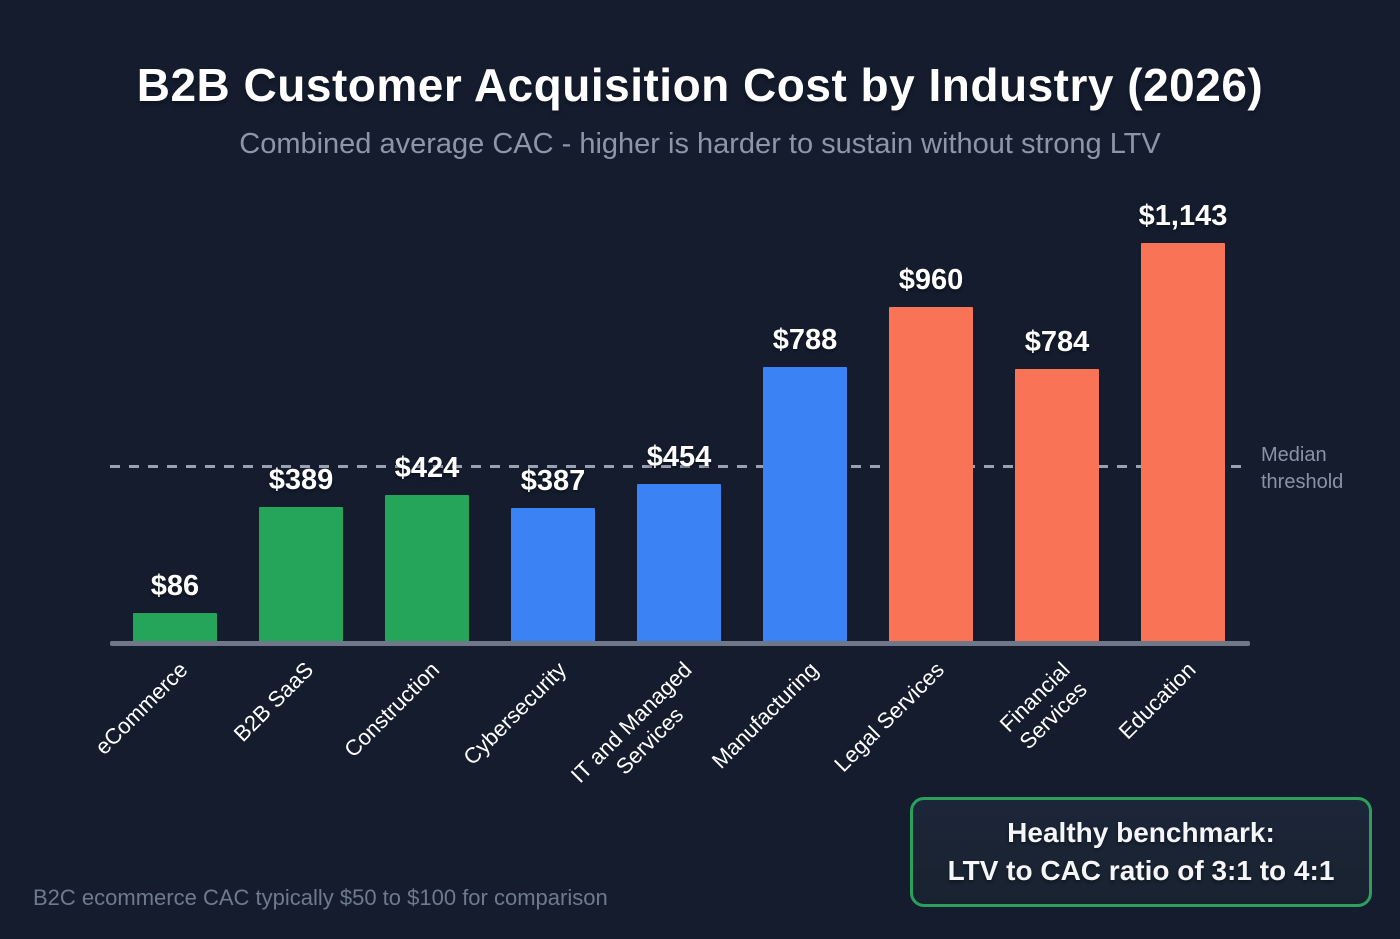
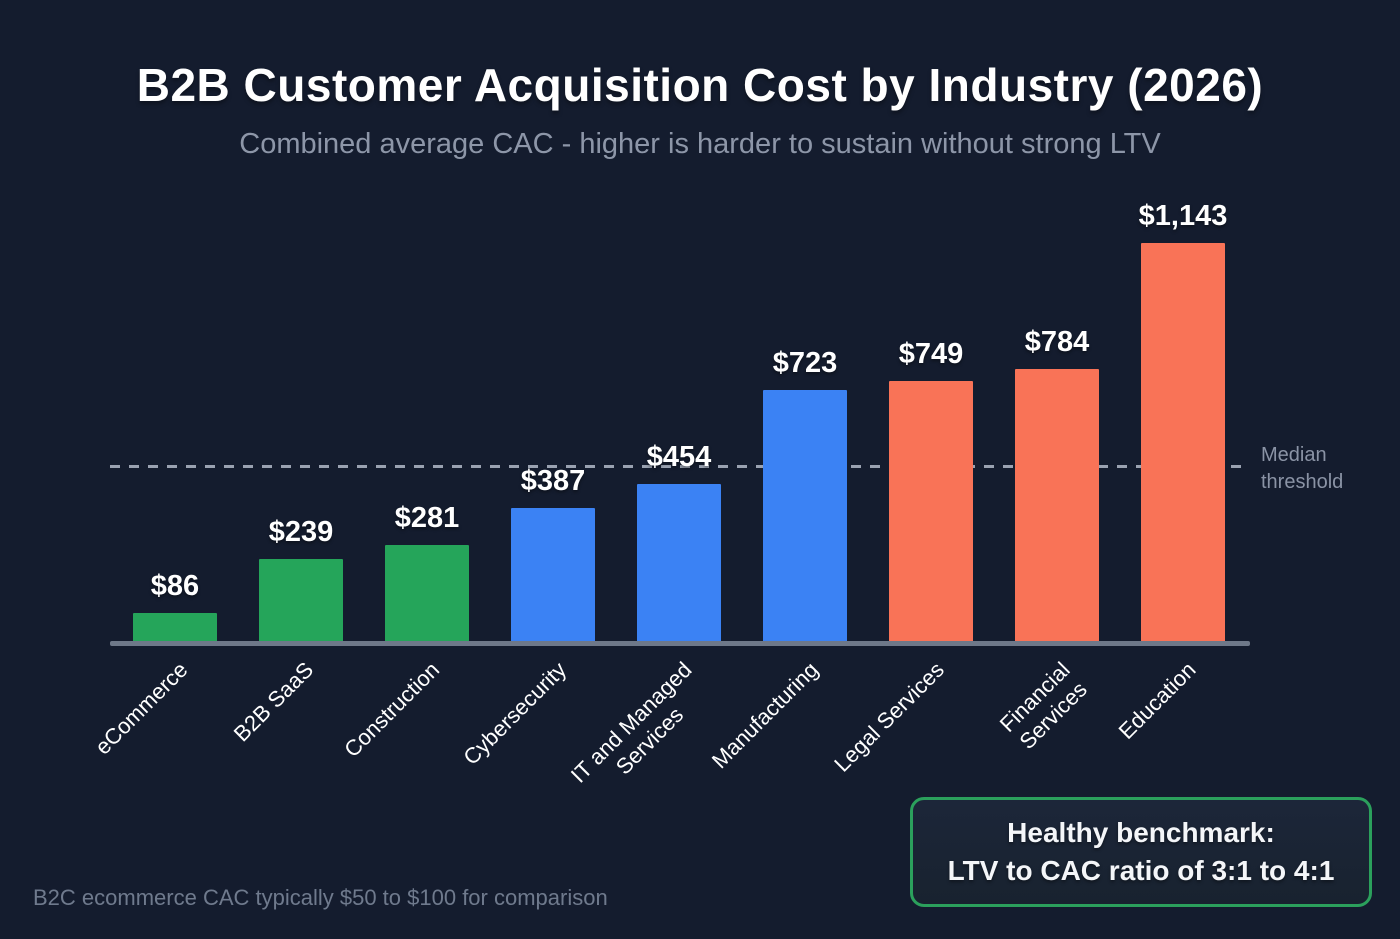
B2B SaaS: $389 -> $239
Construction: $424 -> $281
Manufacturing: $788 -> $723
Legal Services: $960 -> $749
